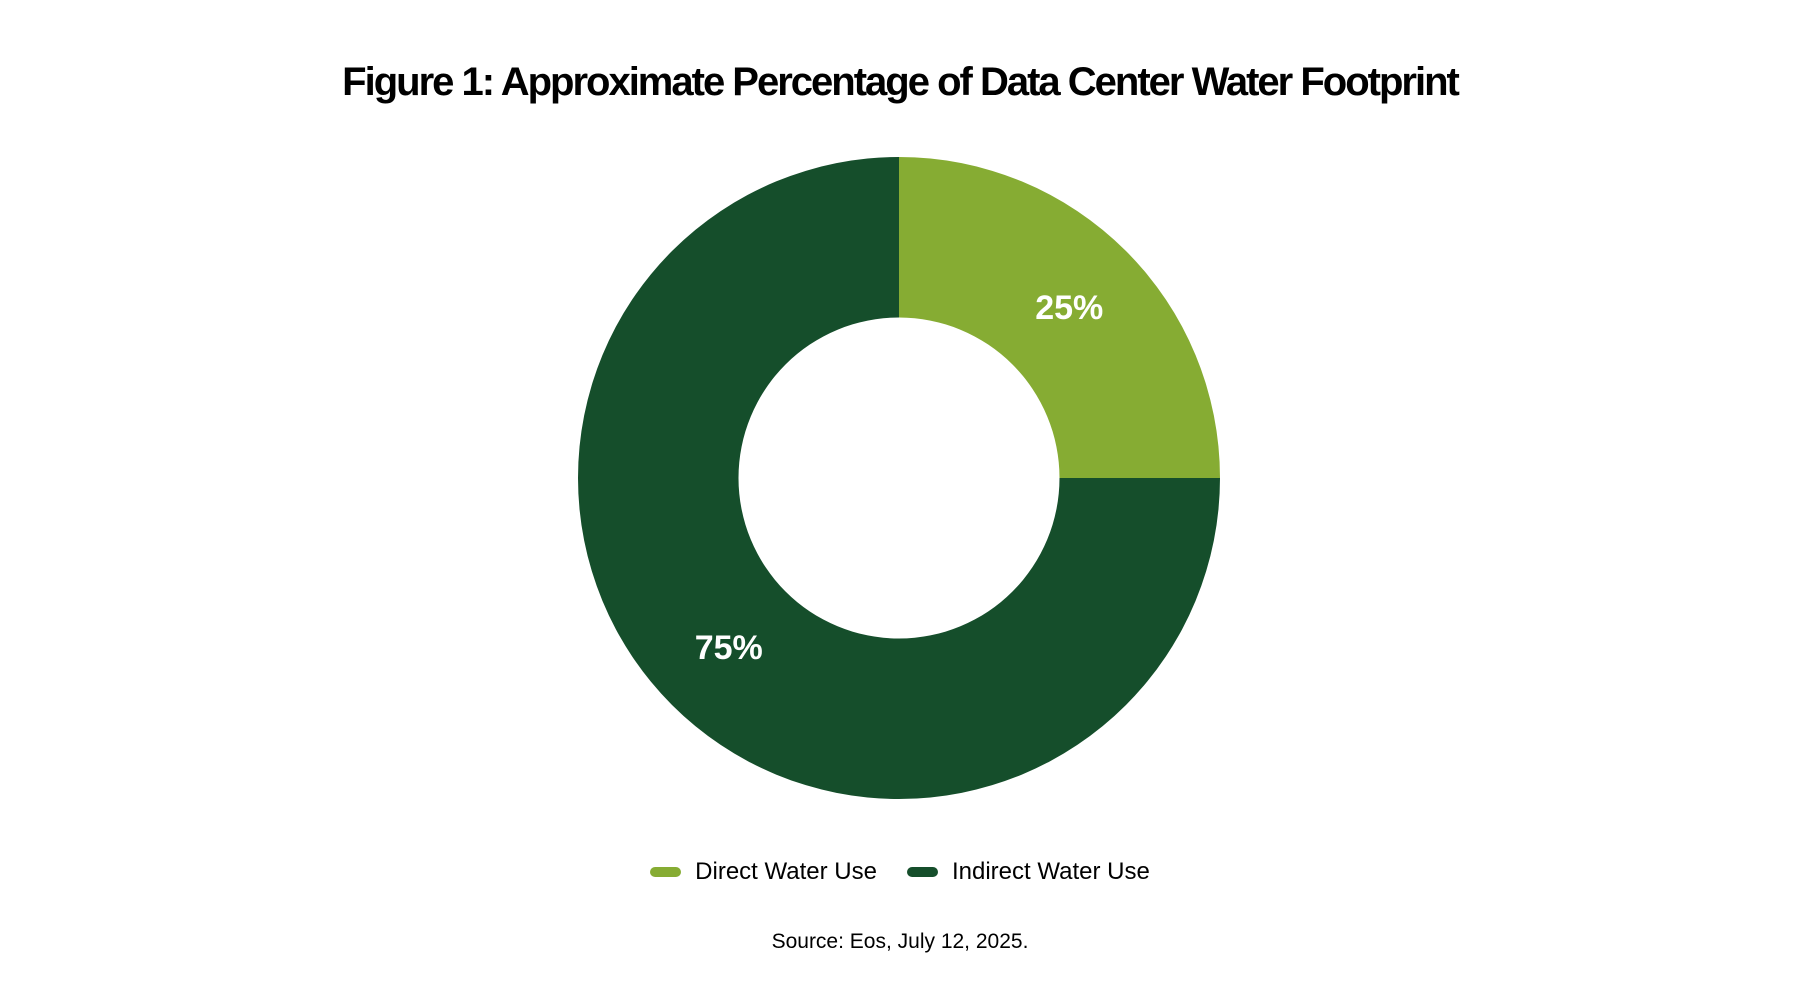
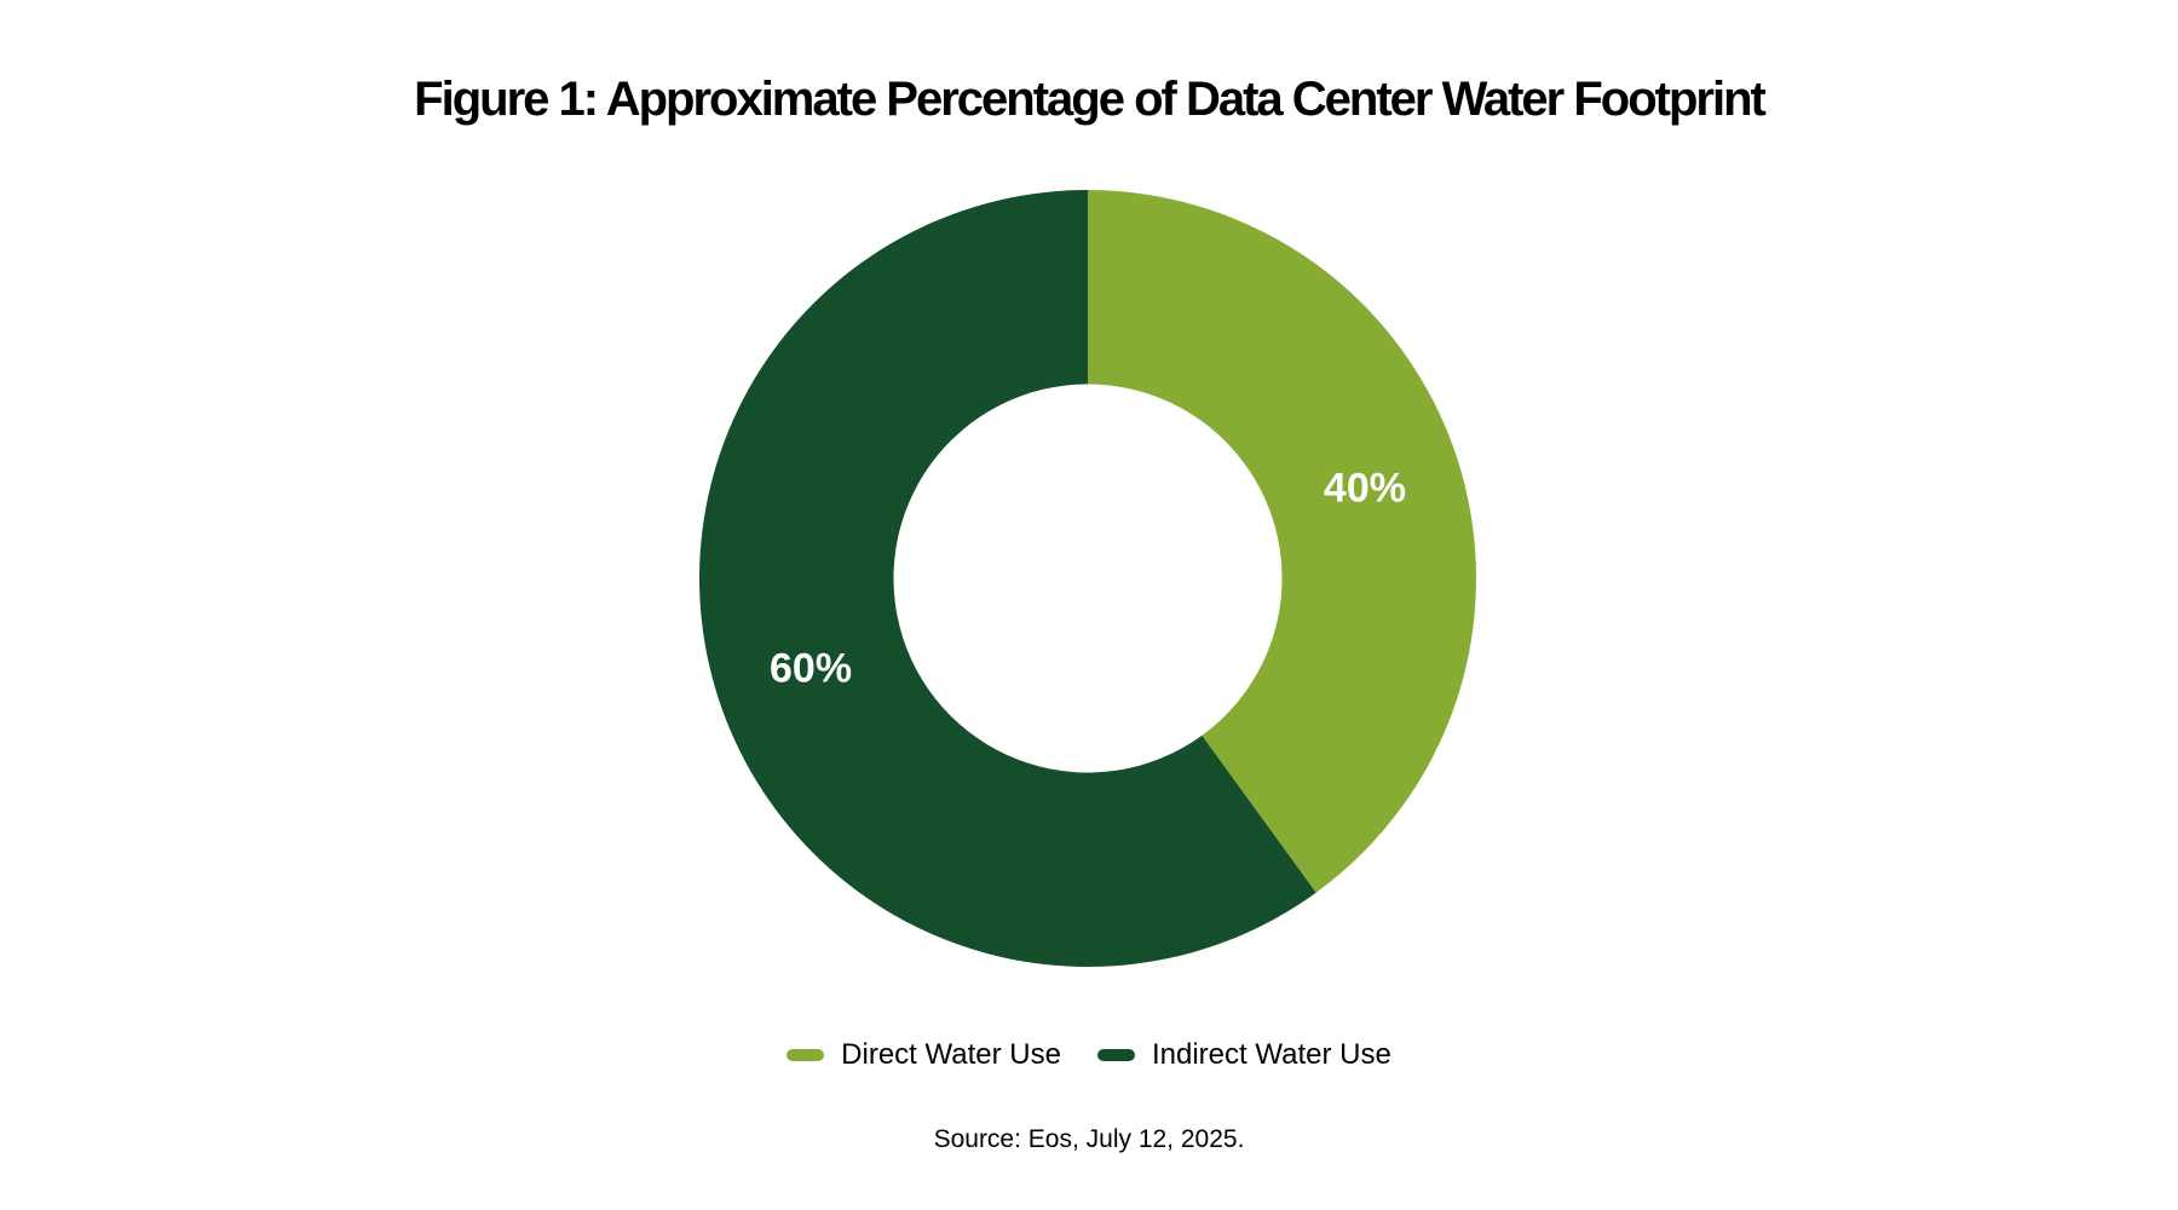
Direct Water Use: 25% -> 40%
Indirect Water Use: 75% -> 60%
